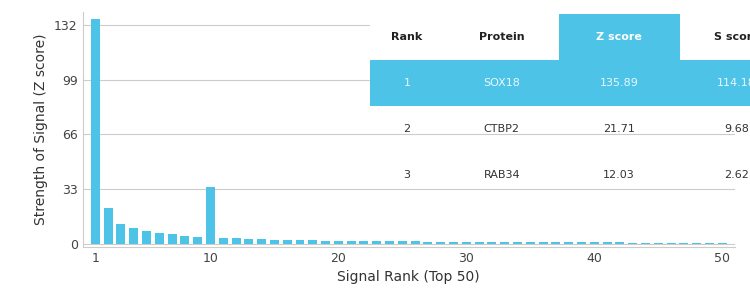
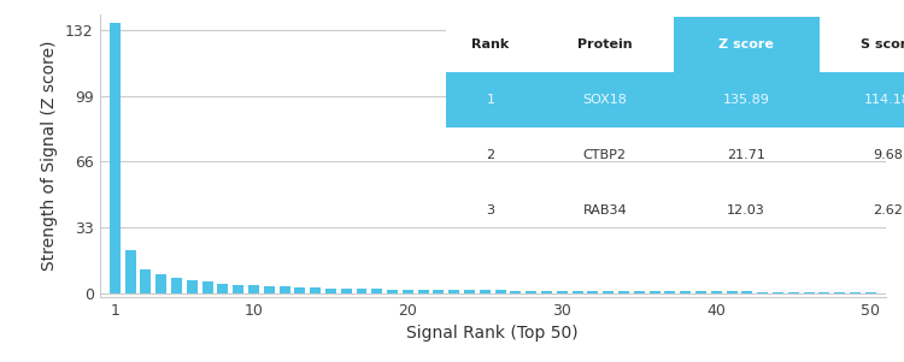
10: 34 -> 4
